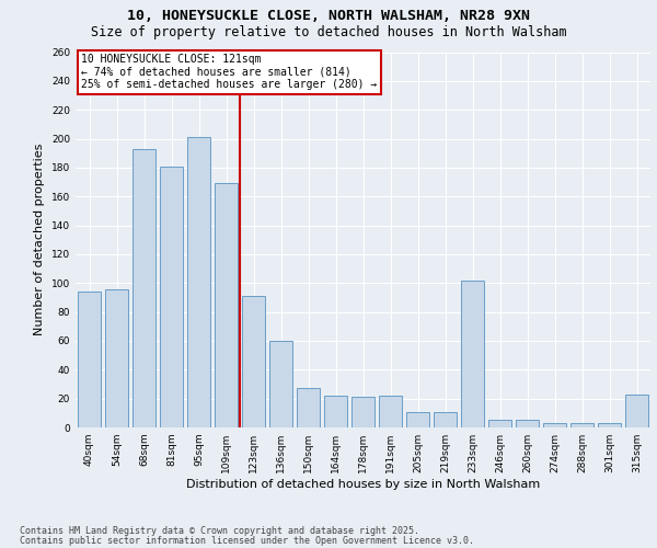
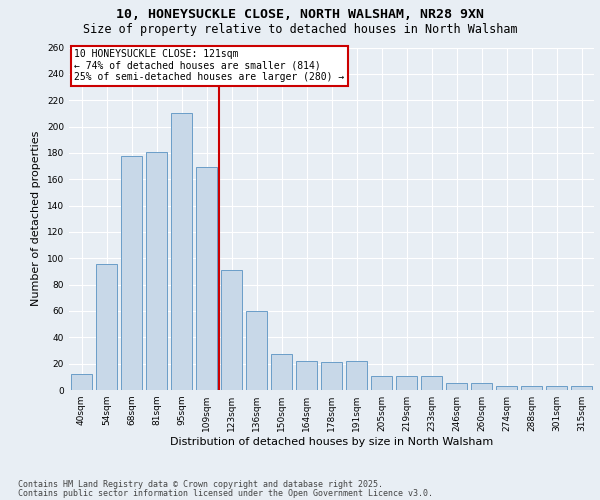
40sqm: 94 -> 12
68sqm: 193 -> 178
95sqm: 201 -> 210
233sqm: 102 -> 11
315sqm: 23 -> 3
